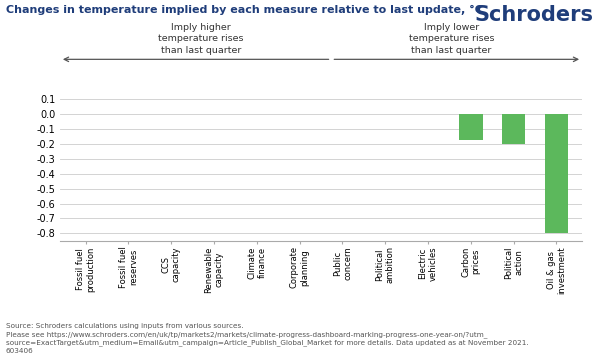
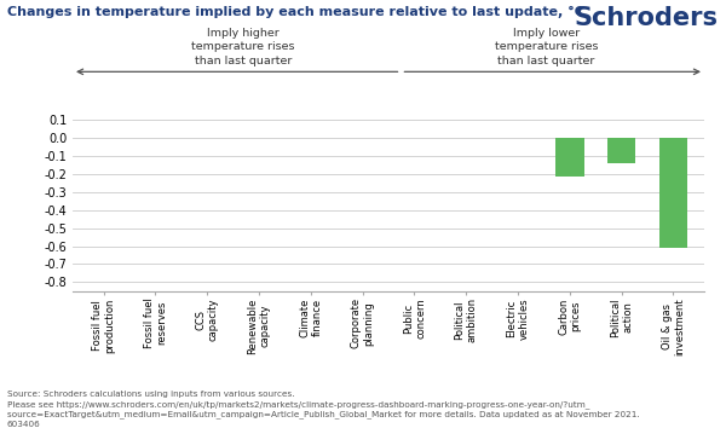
Carbon prices: -0.17 -> -0.21
Political action: -0.20 -> -0.14
Oil & gas investment: -0.80 -> -0.61
